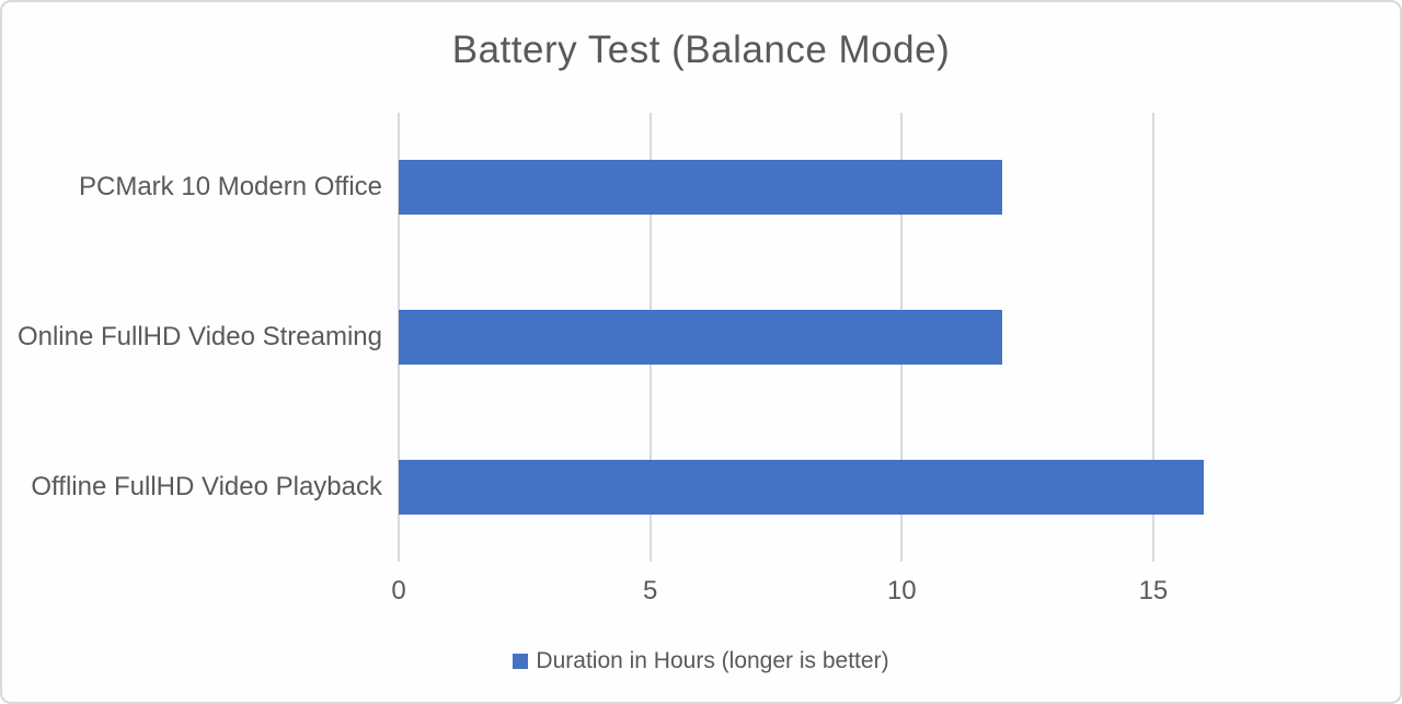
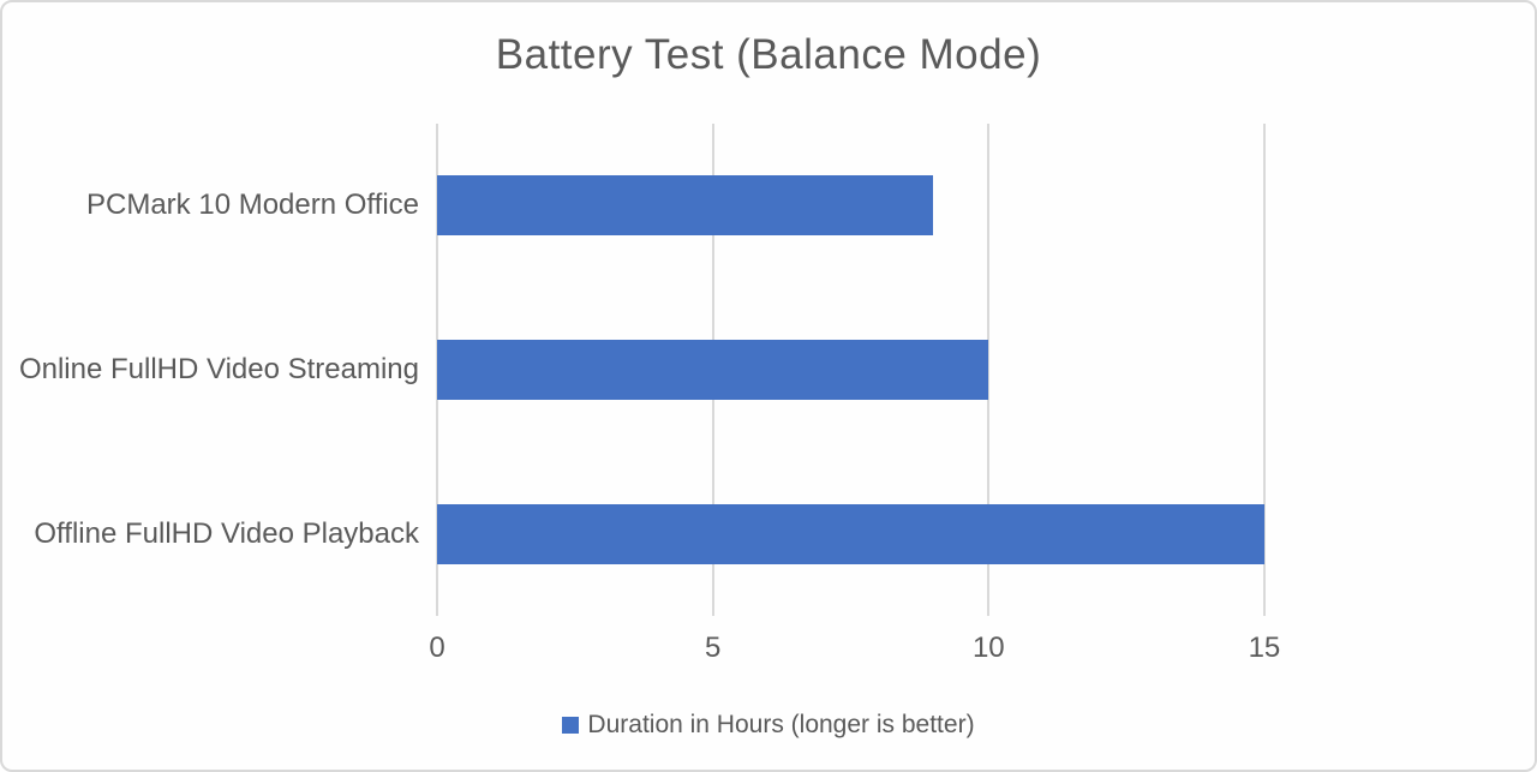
PCMark 10 Modern Office: 12 -> 9
Online FullHD Video Streaming: 12 -> 10
Offline FullHD Video Playback: 16 -> 15
